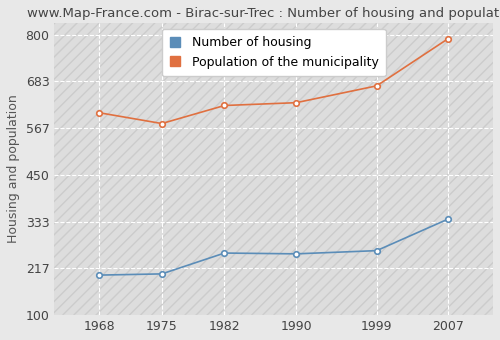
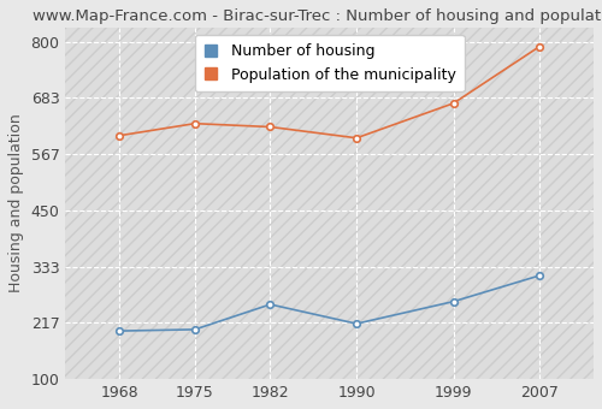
Population of the municipality/1975: 578 -> 630
Number of housing/1990: 253 -> 215
Population of the municipality/1990: 630 -> 600
Number of housing/2007: 340 -> 315
